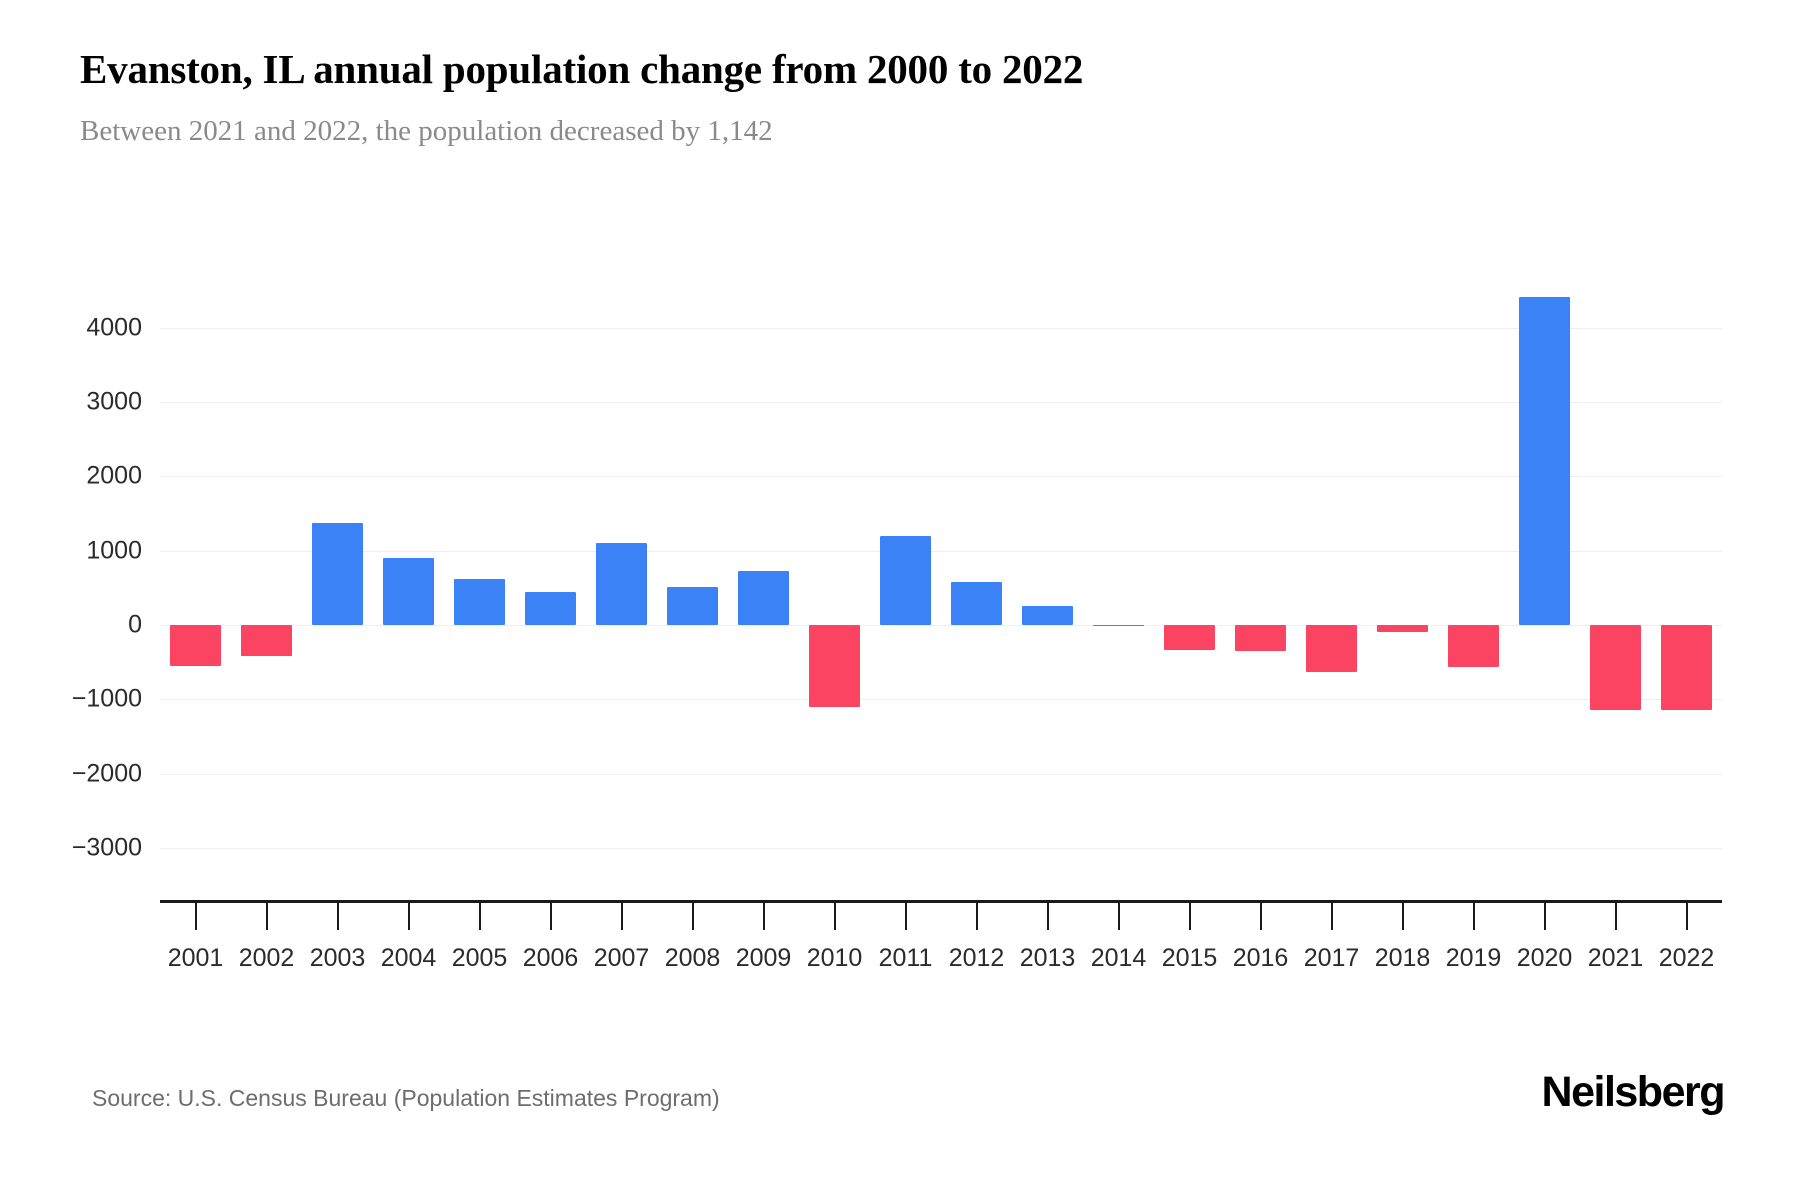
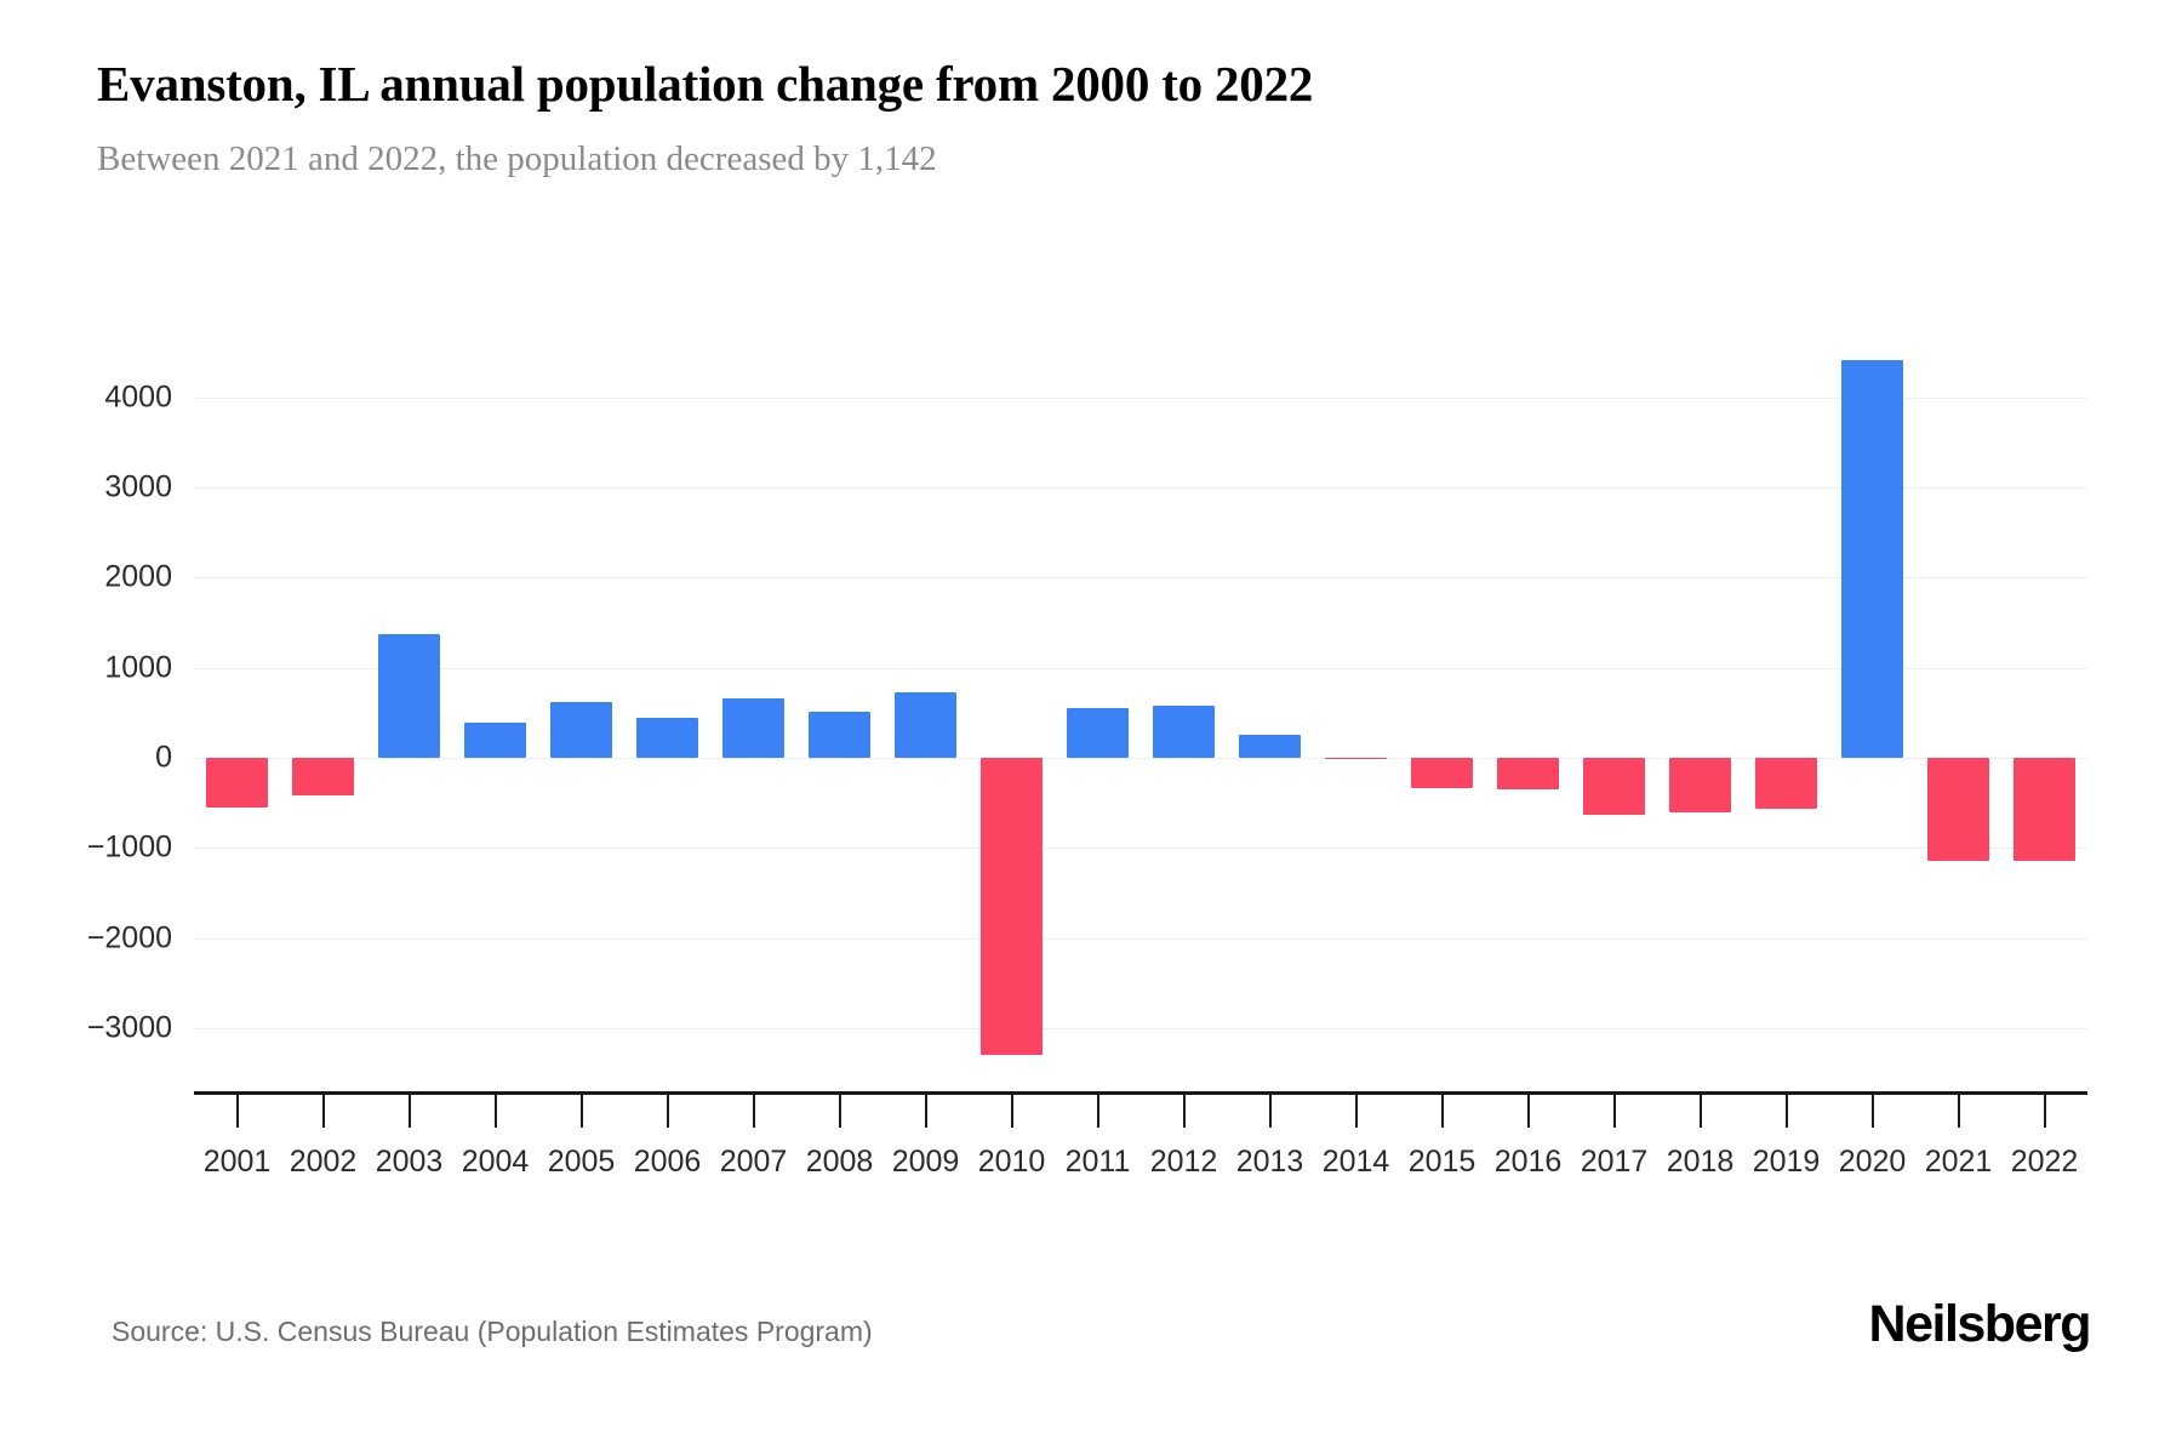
2004: 900 -> 400
2007: 1100 -> 700
2010: -1100 -> -3300
2011: 1200 -> 600
2018: -100 -> -600
